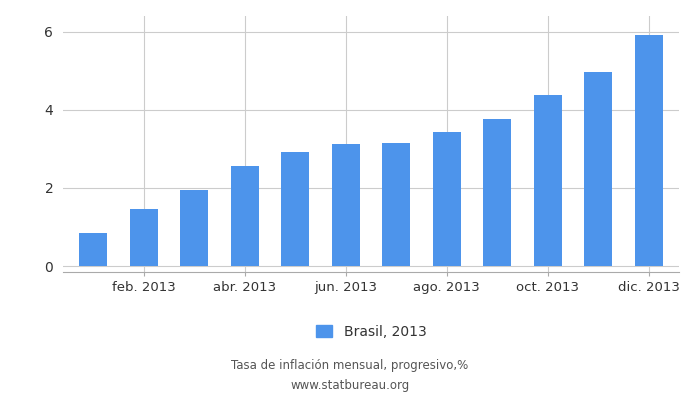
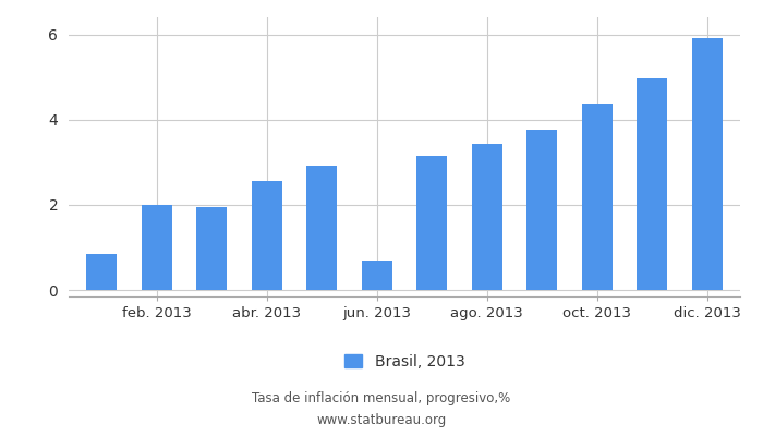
feb. 2013: 1.47 -> 2.00
jun. 2013: 3.13 -> 0.70
